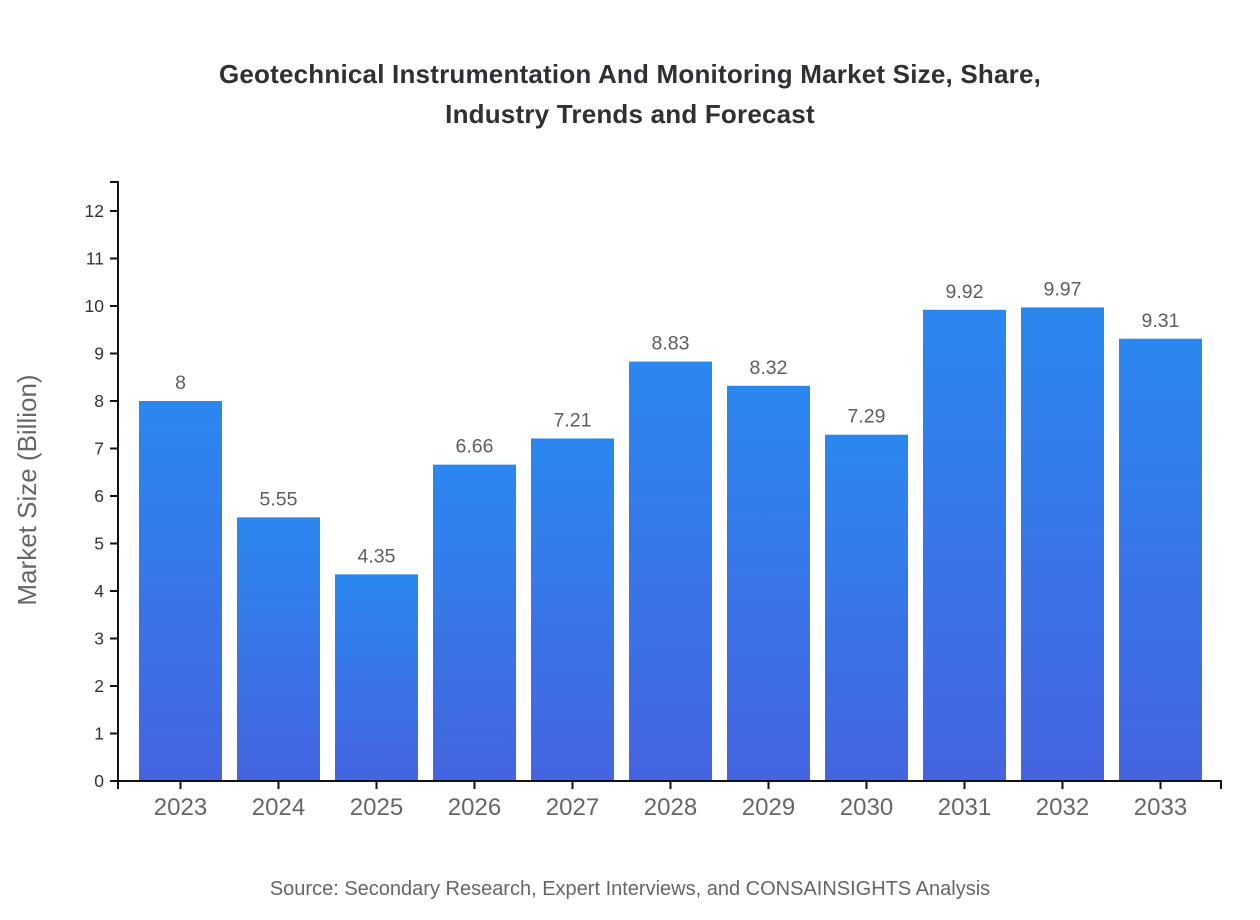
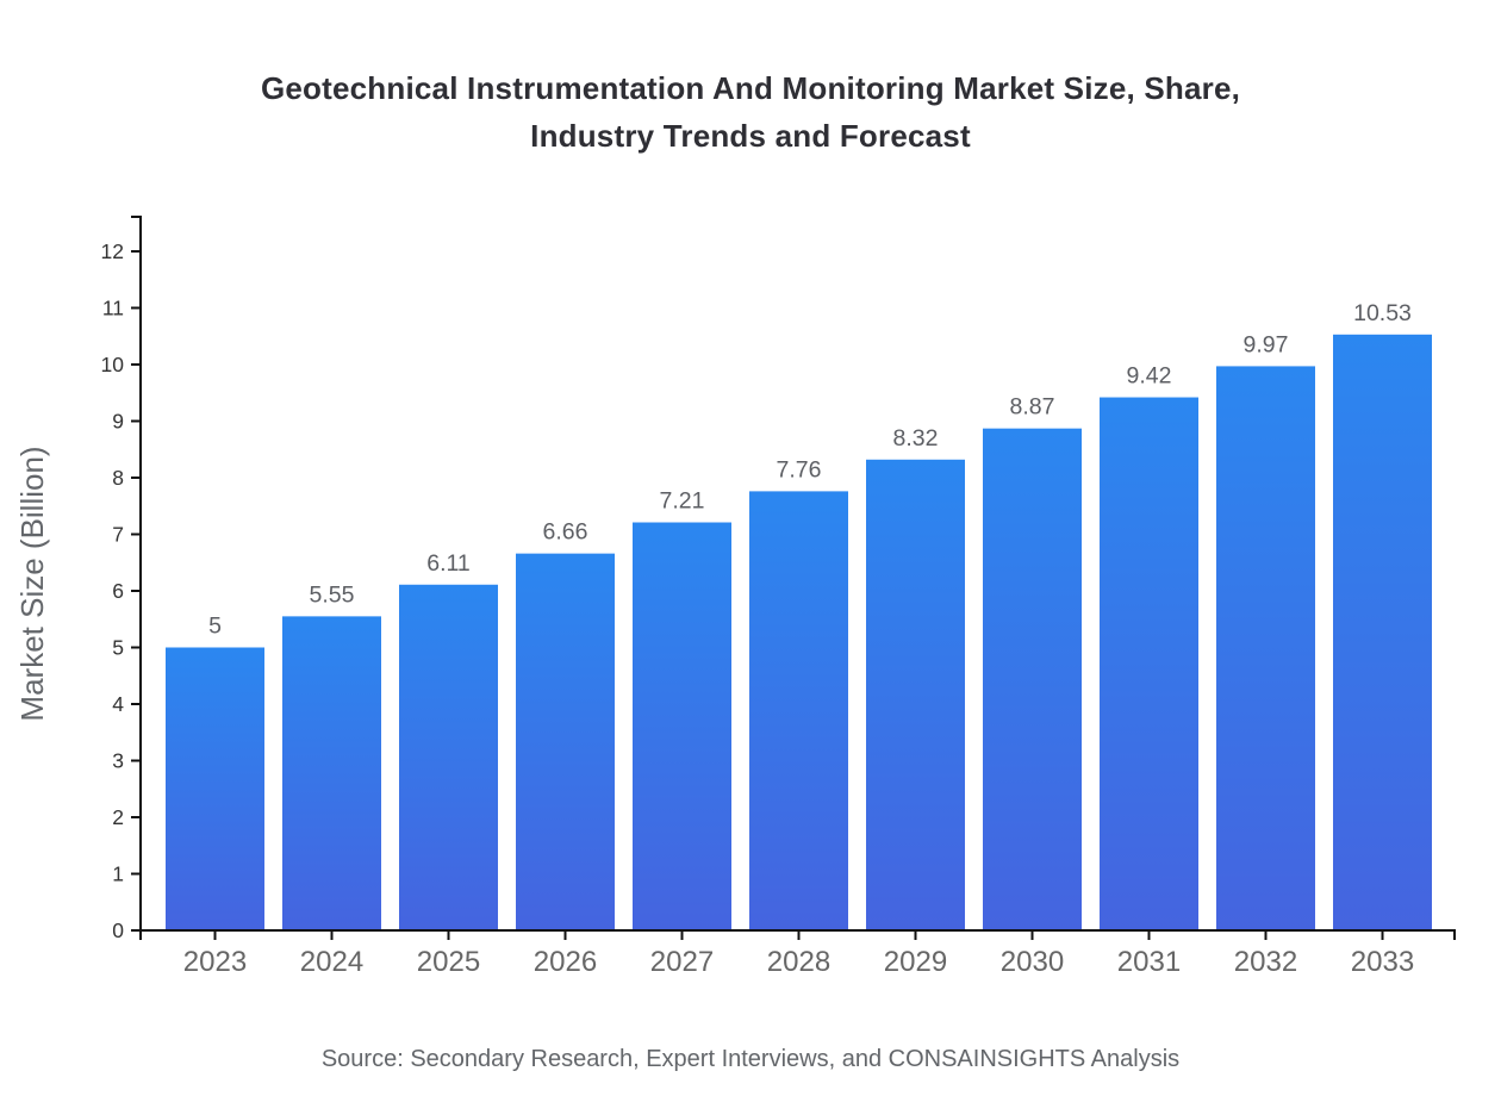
2023: 8 -> 5
2025: 4.35 -> 6.11
2028: 8.83 -> 7.76
2030: 7.29 -> 8.87
2031: 9.92 -> 9.42
2033: 9.31 -> 10.53
